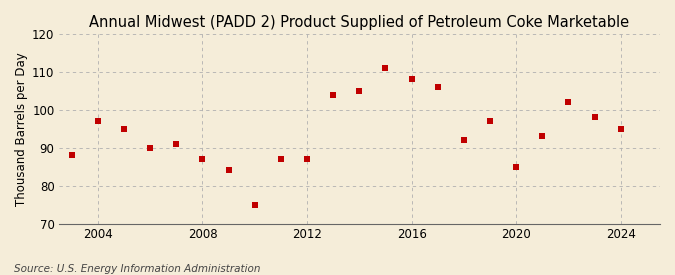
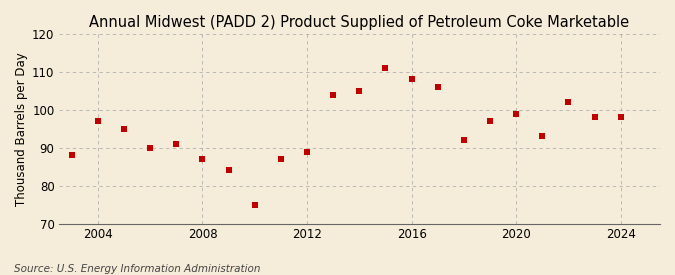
2012: 87 -> 89
2020: 85 -> 99
2024: 95 -> 98
